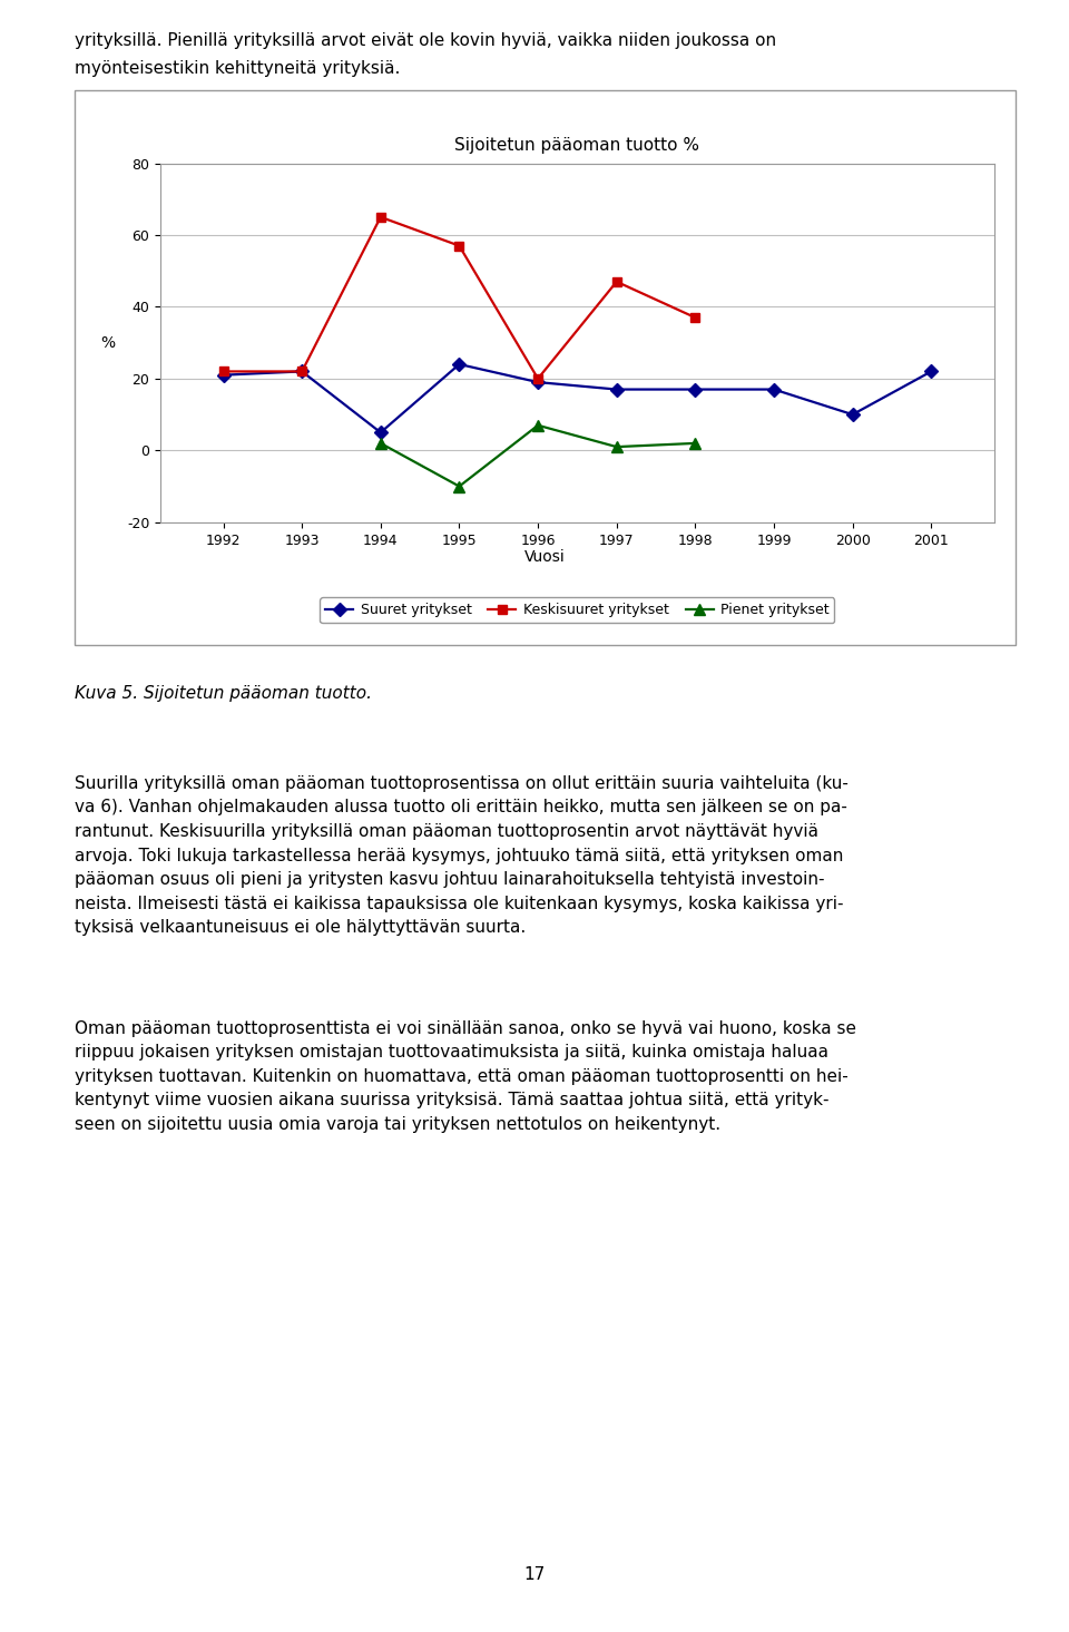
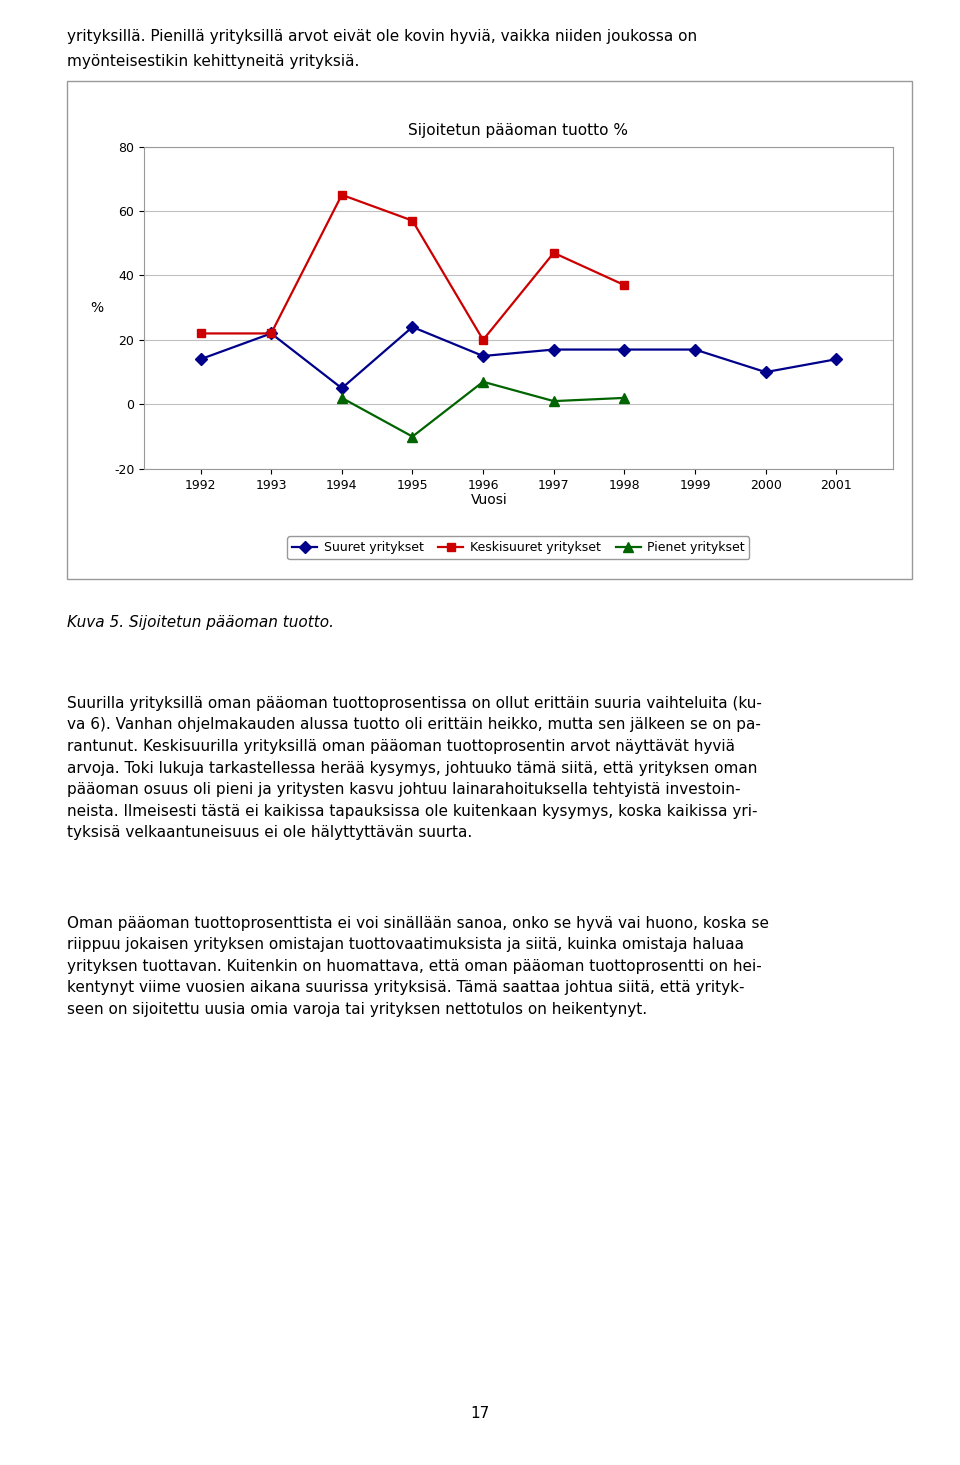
Suuret yritykset/1992: 21 -> 14
Suuret yritykset/1996: 19 -> 15
Suuret yritykset/2001: 22 -> 14
